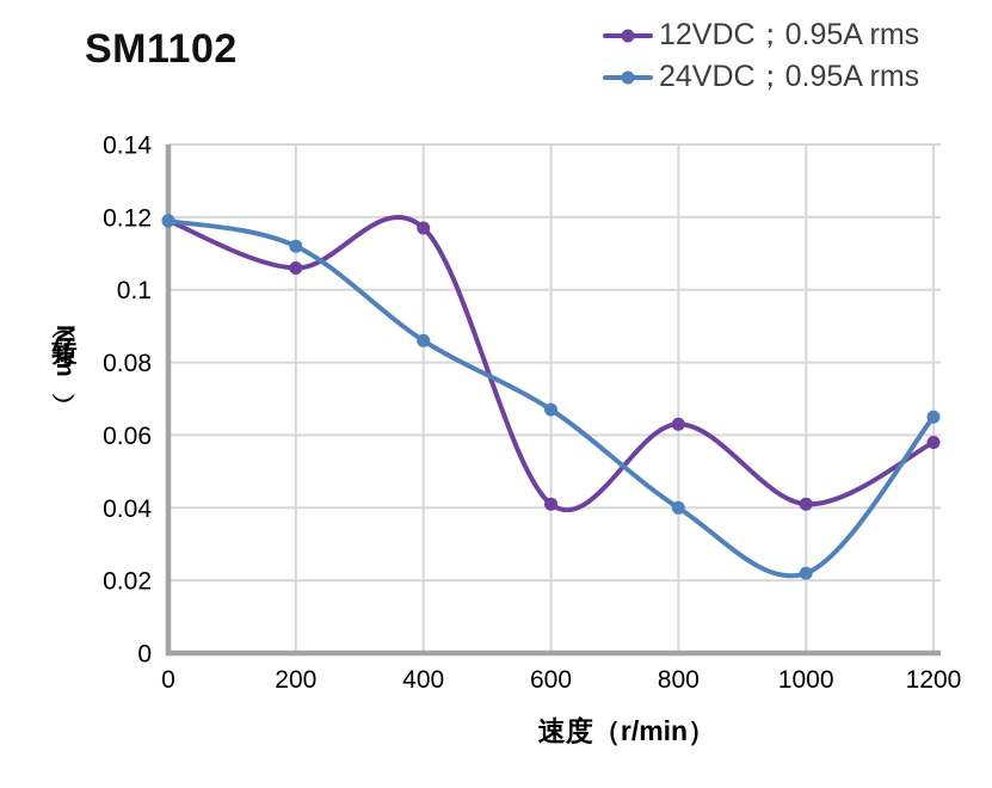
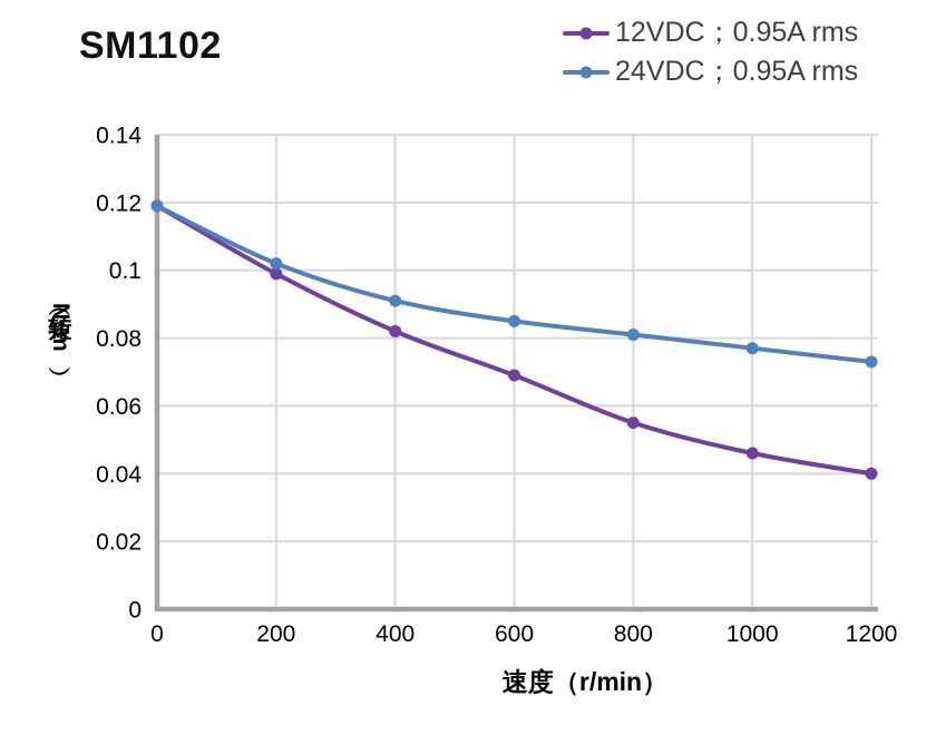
12VDC；0.95A rms/200: 0.106 -> 0.099
24VDC；0.95A rms/200: 0.112 -> 0.102
12VDC；0.95A rms/400: 0.117 -> 0.082
24VDC；0.95A rms/400: 0.086 -> 0.091
12VDC；0.95A rms/600: 0.041 -> 0.069
24VDC；0.95A rms/600: 0.067 -> 0.085
12VDC；0.95A rms/800: 0.063 -> 0.055
24VDC；0.95A rms/800: 0.040 -> 0.081
12VDC；0.95A rms/1000: 0.041 -> 0.046
24VDC；0.95A rms/1000: 0.022 -> 0.077
12VDC；0.95A rms/1200: 0.058 -> 0.040
24VDC；0.95A rms/1200: 0.065 -> 0.073
